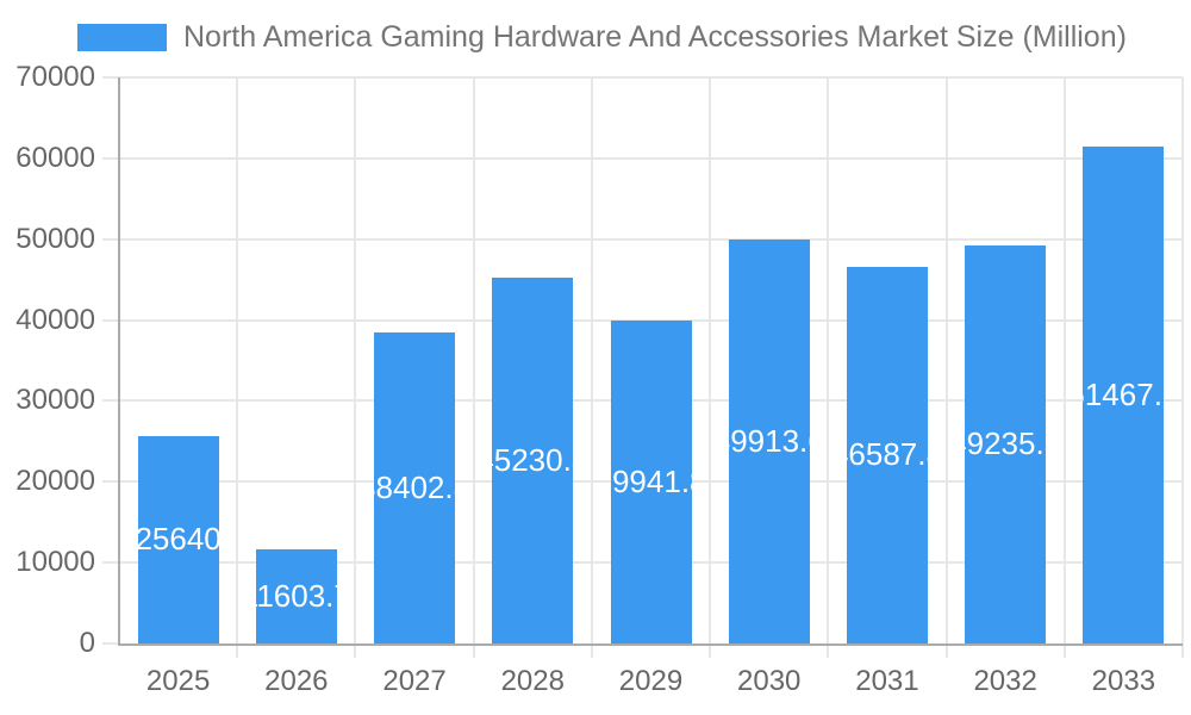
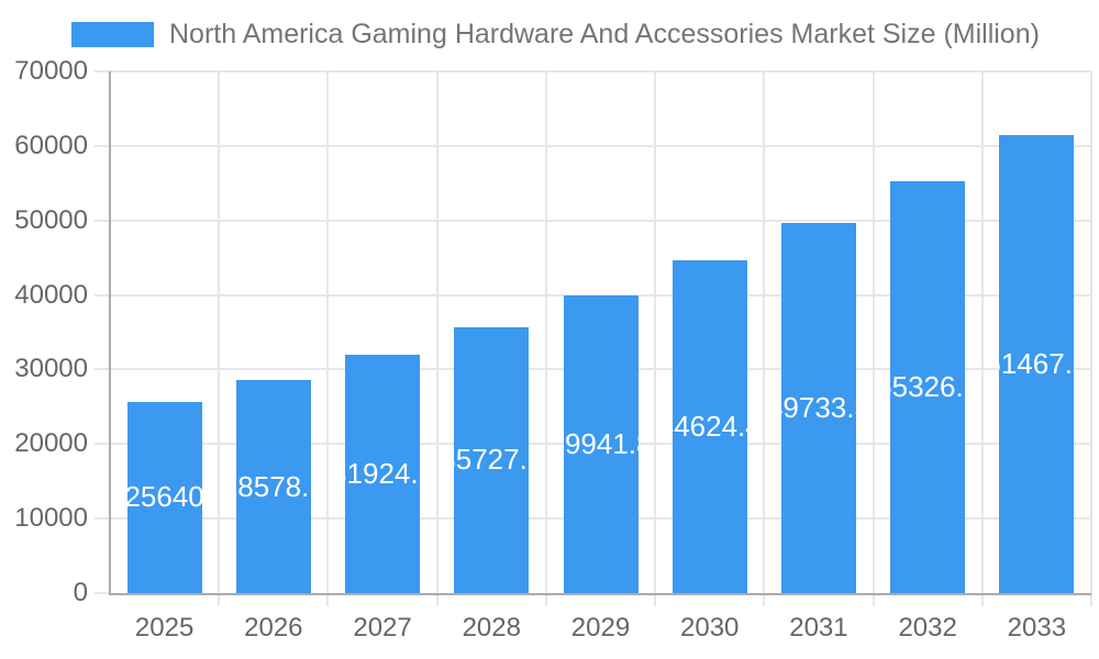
2026: 11603.7 -> 28578.1
2027: 38402.8 -> 31924.5
2028: 45230.3 -> 35727.2
2030: 49913.6 -> 44624.4
2031: 46587.8 -> 49733.3
2032: 49235.3 -> 55326.1
